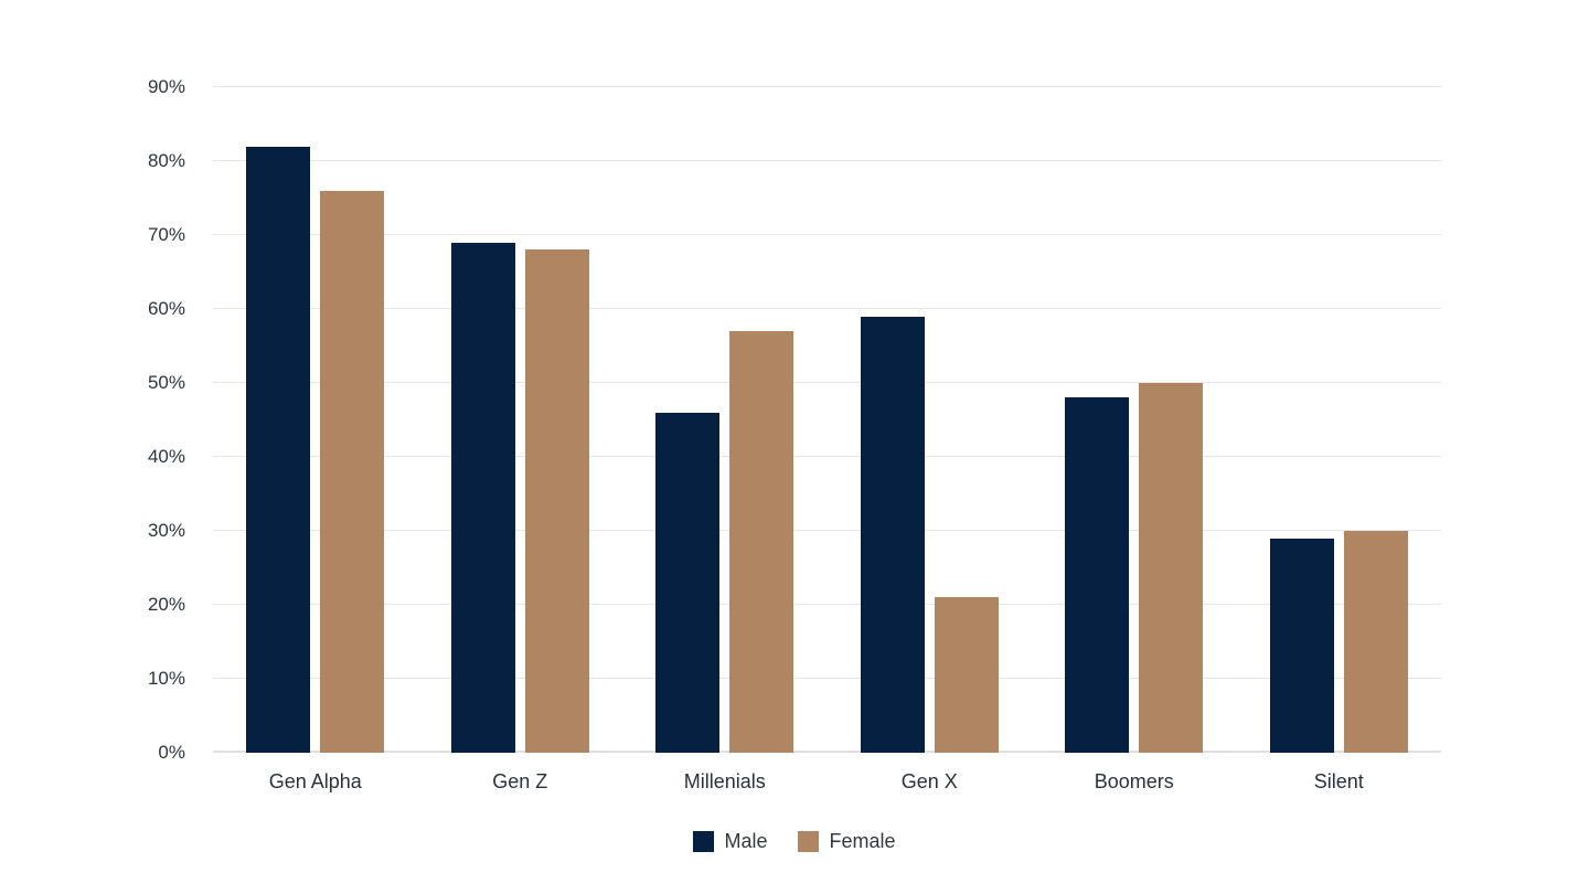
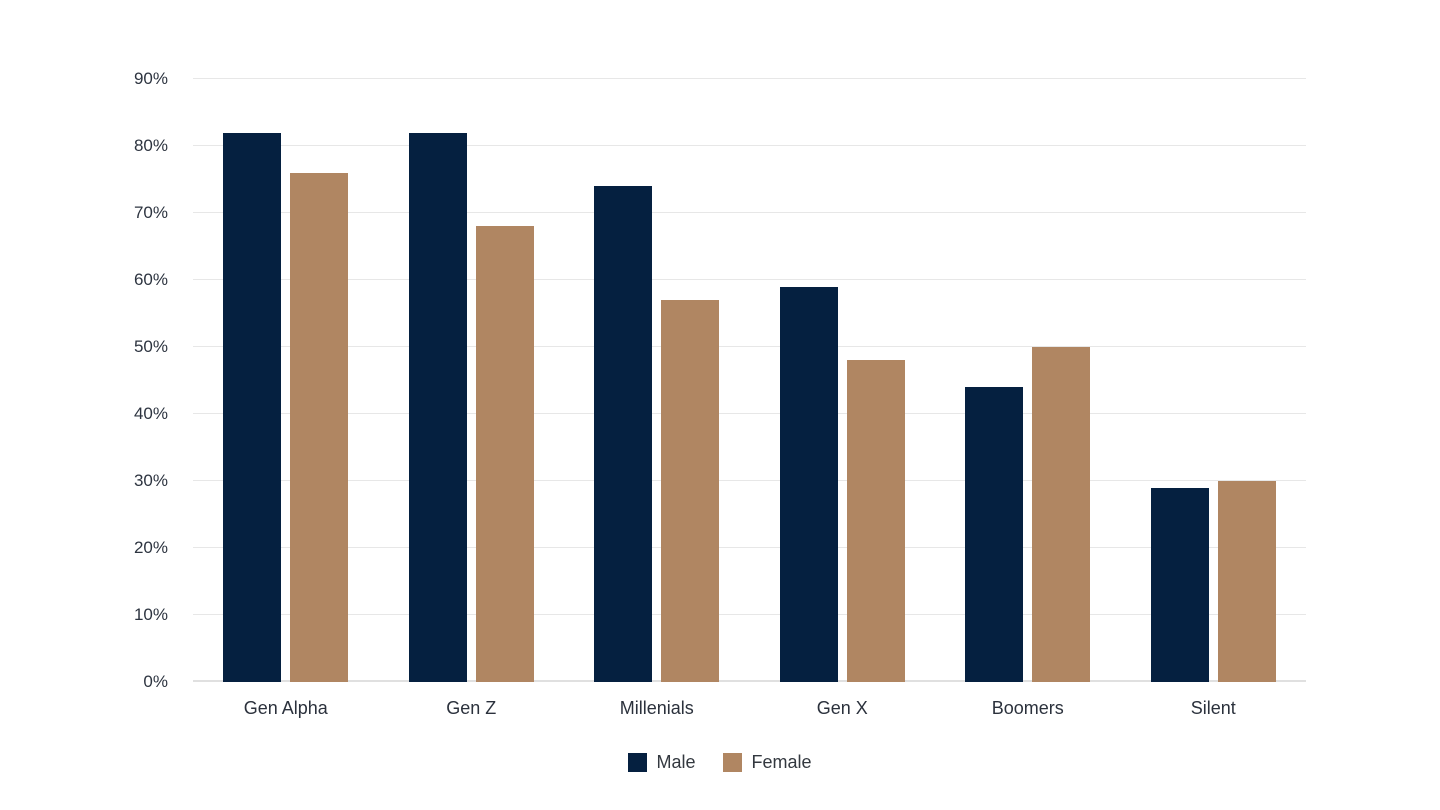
Male/Gen Z: 69% -> 82%
Male/Millenials: 46% -> 74%
Female/Gen X: 21% -> 48%
Male/Boomers: 48% -> 44%
